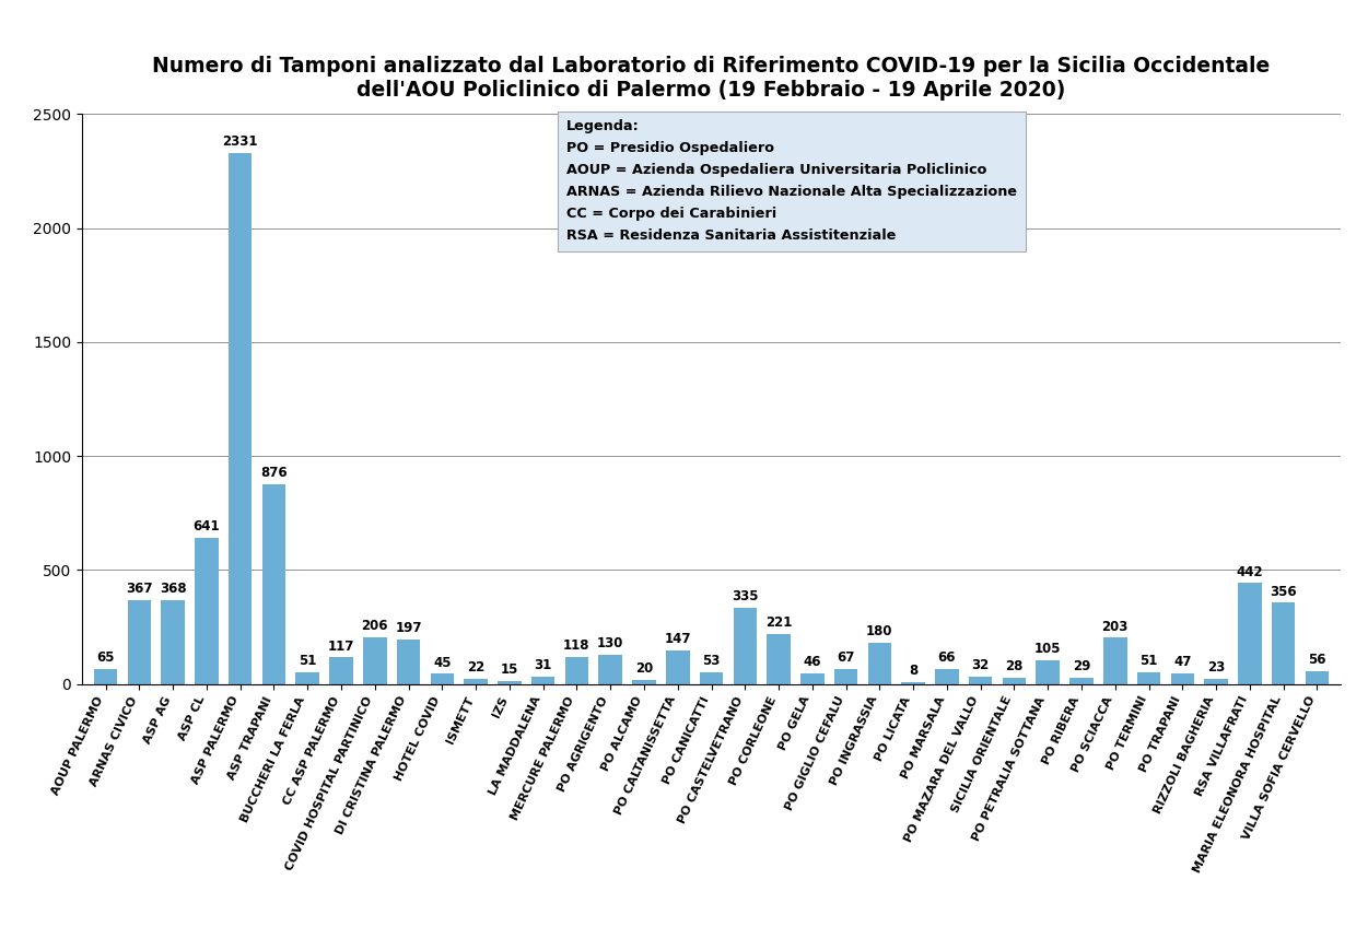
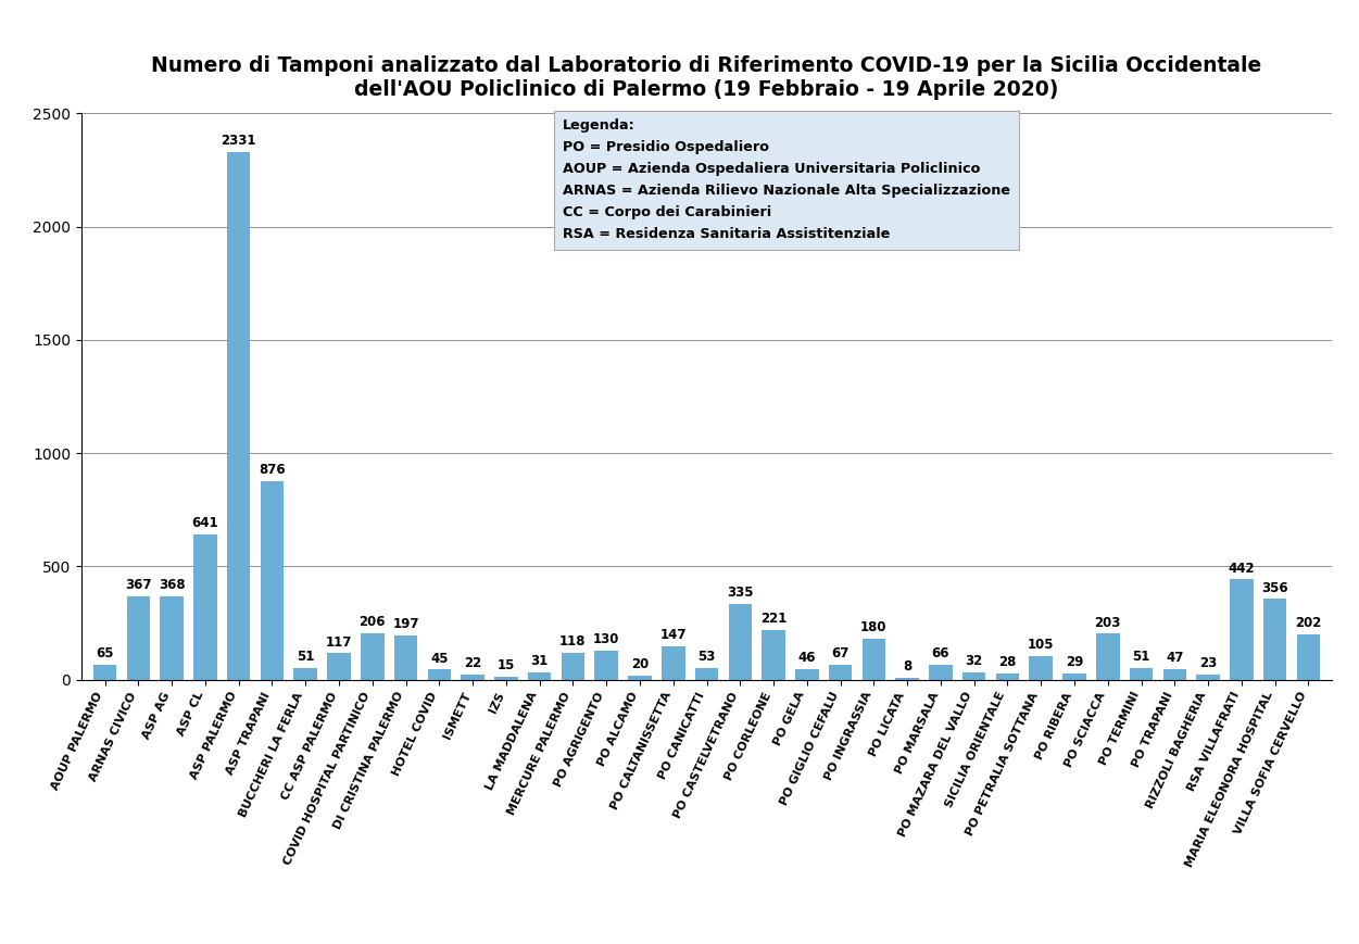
VILLA SOFIA CERVELLO: 56 -> 202
